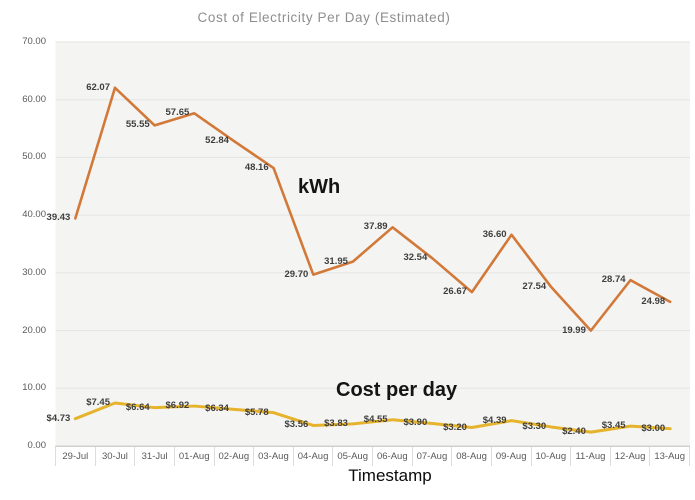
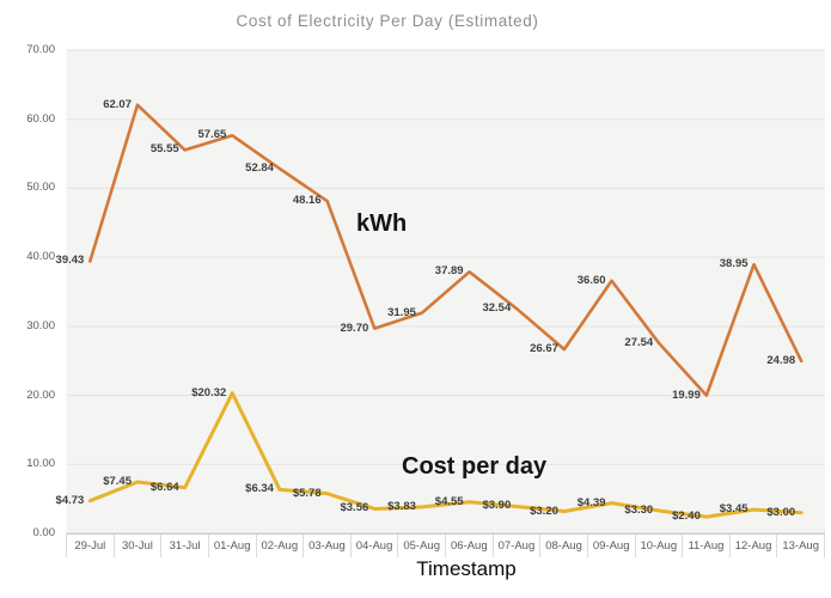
Cost per day/01-Aug: $6.92 -> $20.32
kWh/12-Aug: 28.74 -> 38.95
